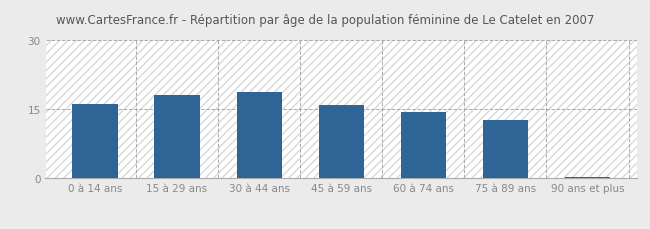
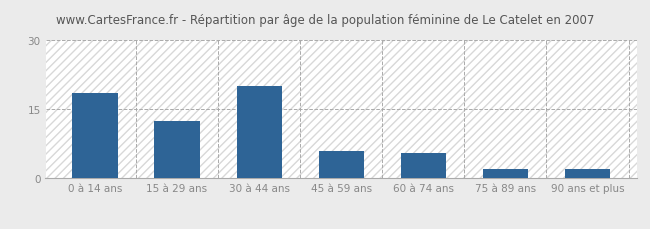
0 à 14 ans: 16.2 -> 18.5
15 à 29 ans: 18.1 -> 12.5
30 à 44 ans: 18.8 -> 20.0
45 à 59 ans: 15.9 -> 6.0
60 à 74 ans: 14.5 -> 5.5
75 à 89 ans: 12.6 -> 2.0
90 ans et plus: 0.3 -> 2.0
